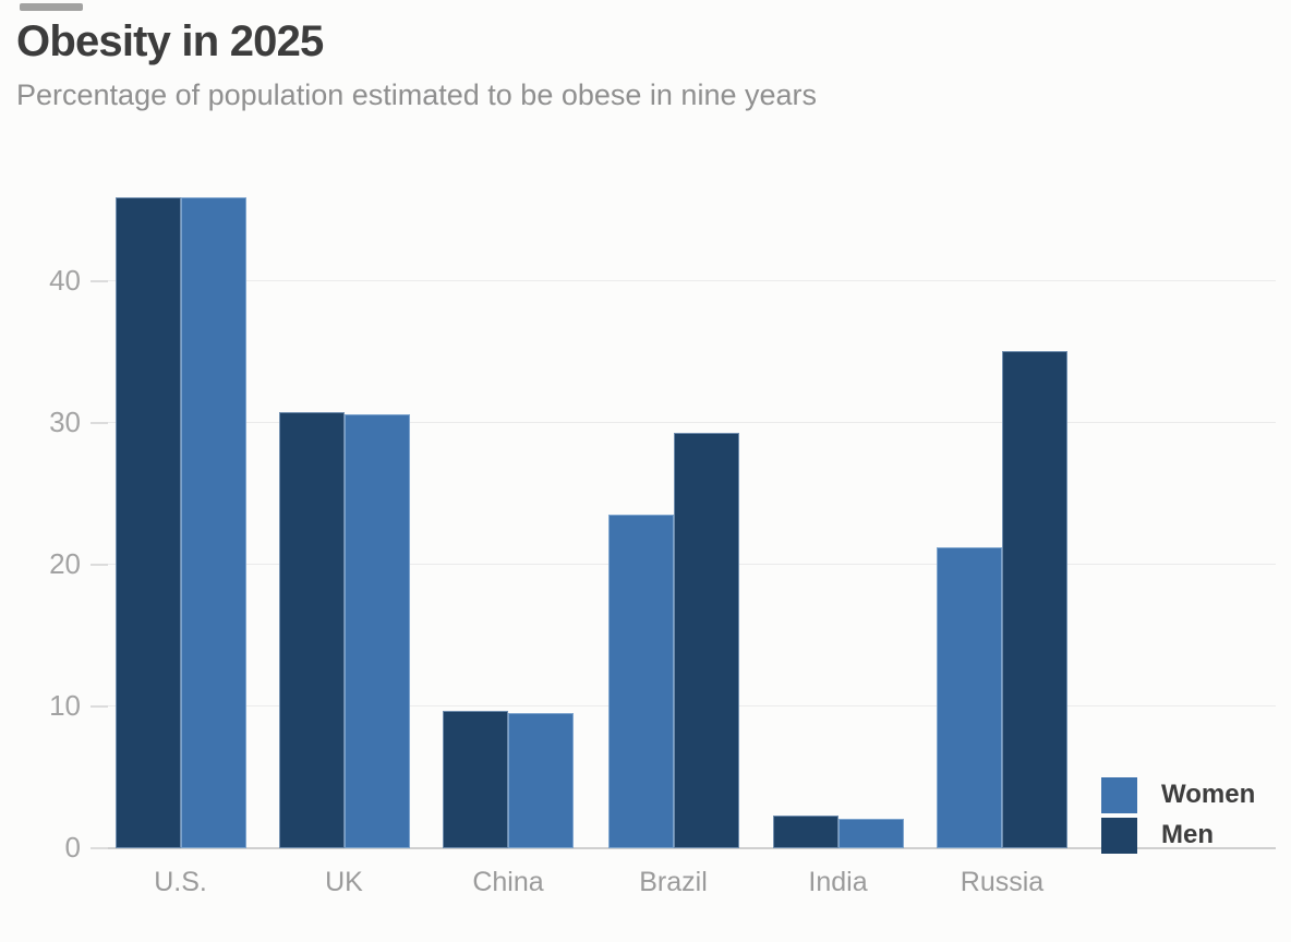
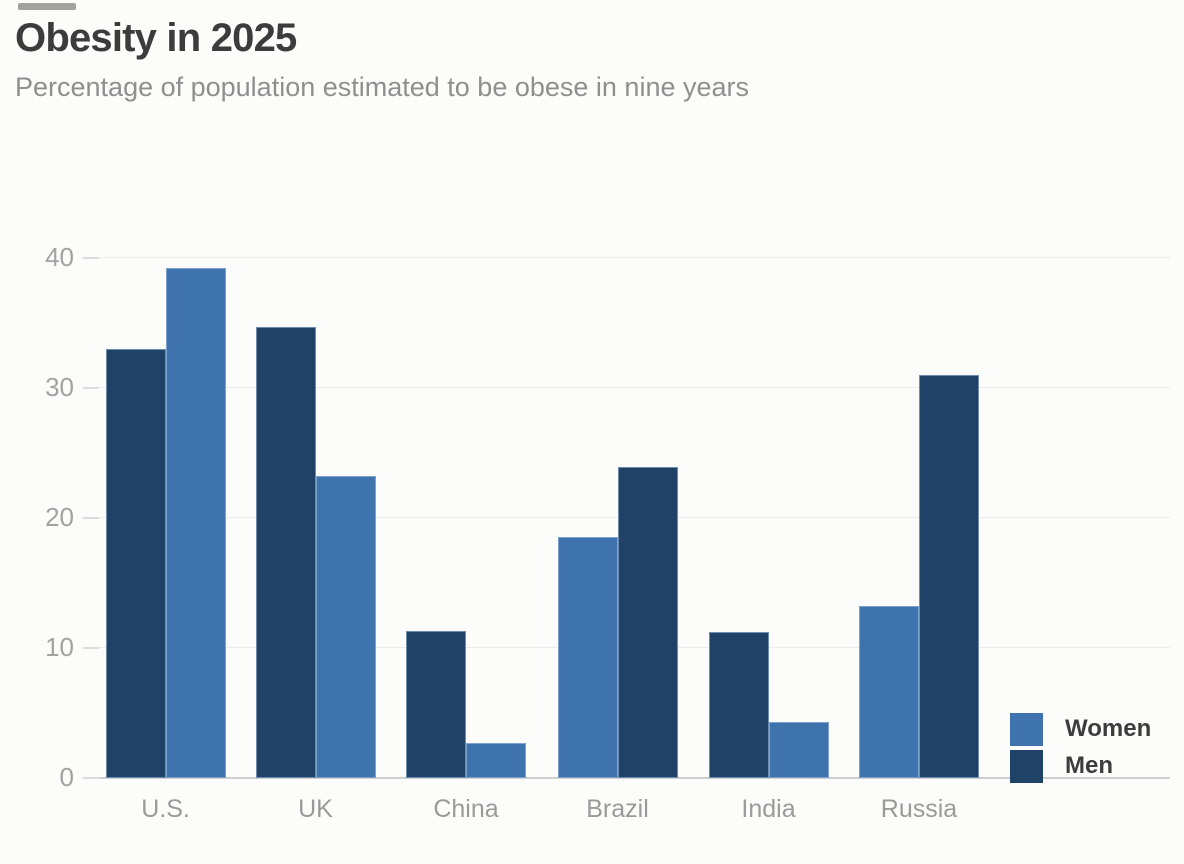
Women/U.S.: 45.9 -> 39.2
Men/U.S.: 45.9 -> 33.0
Women/UK: 30.6 -> 23.2
Men/UK: 30.8 -> 34.7
Women/China: 9.5 -> 2.7
Men/China: 9.7 -> 11.3
Women/Brazil: 23.5 -> 18.5
Men/Brazil: 29.3 -> 23.9
Women/India: 2.1 -> 4.3
Men/India: 2.3 -> 11.2
Women/Russia: 21.2 -> 13.2
Men/Russia: 35.1 -> 31.0
